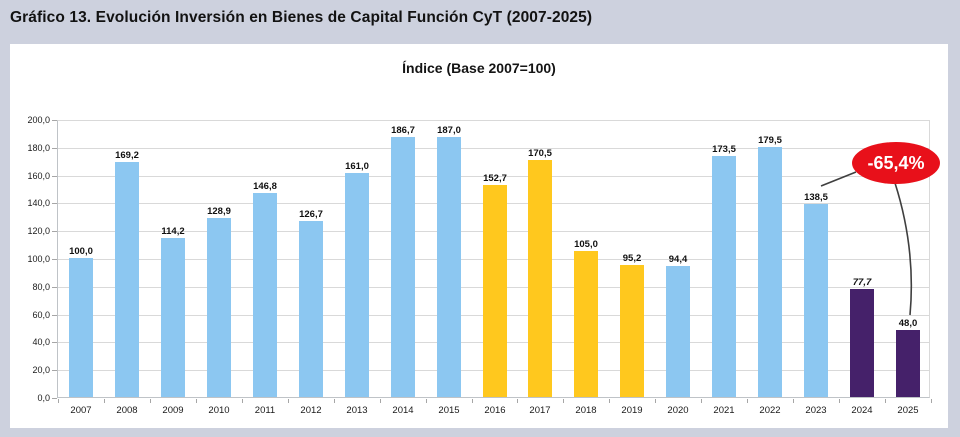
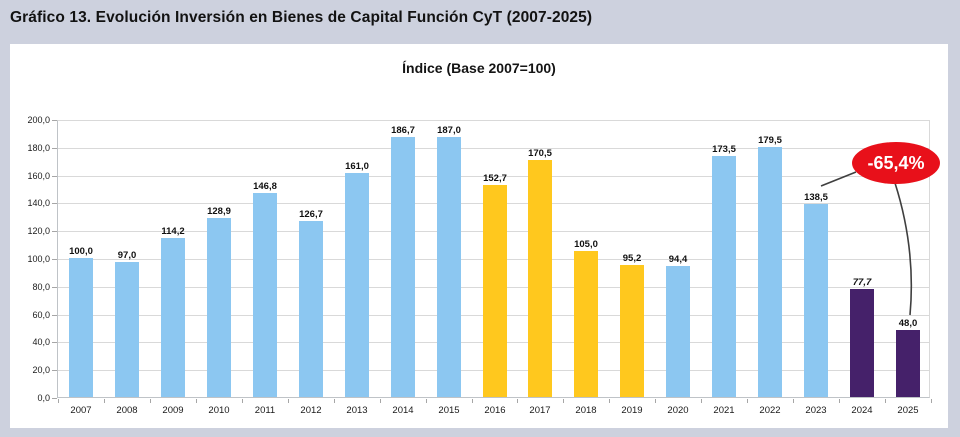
2008: 169,2 -> 97,0
